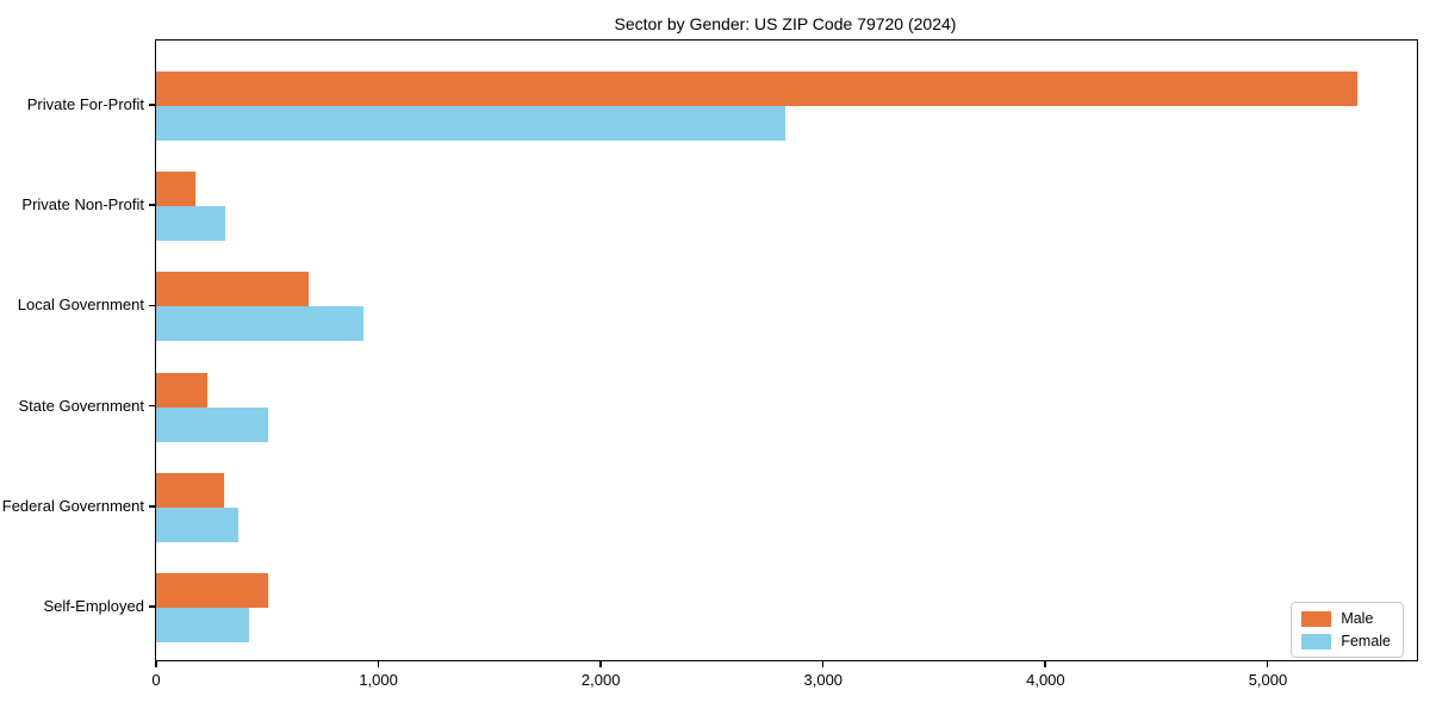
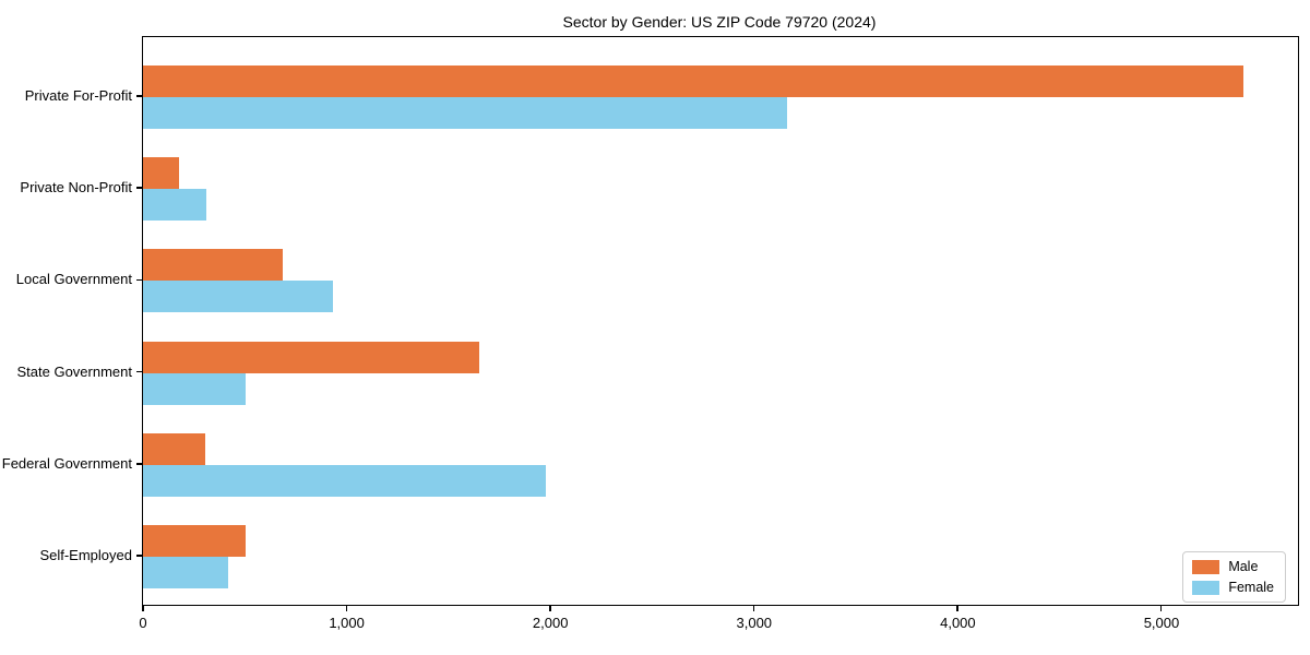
Female/Private For-Profit: 2830 -> 3160
Male/State Government: 230 -> 1650
Female/Federal Government: 370 -> 1980
